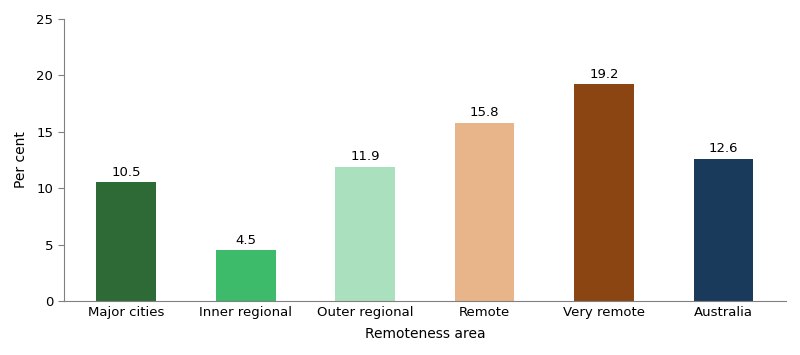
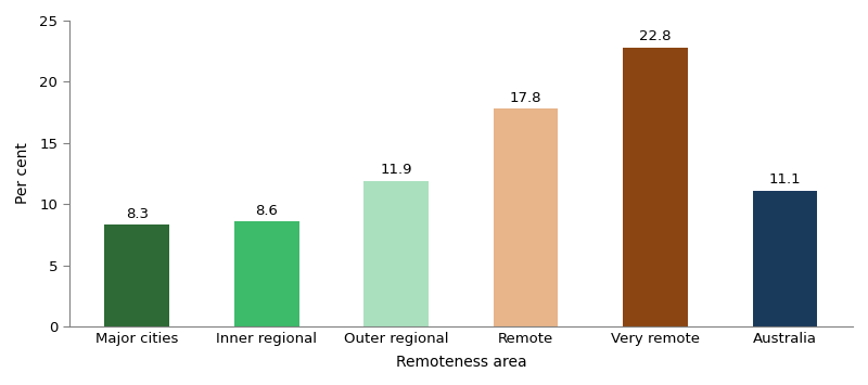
Major cities: 10.5 -> 8.3
Inner regional: 4.5 -> 8.6
Remote: 15.8 -> 17.8
Very remote: 19.2 -> 22.8
Australia: 12.6 -> 11.1
